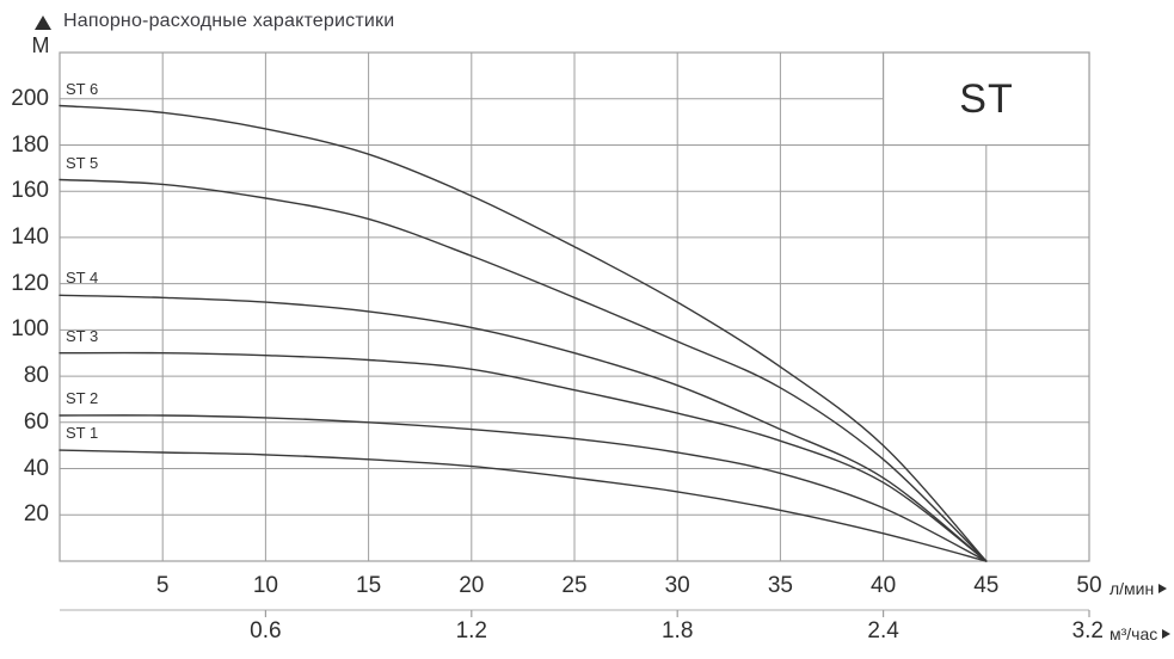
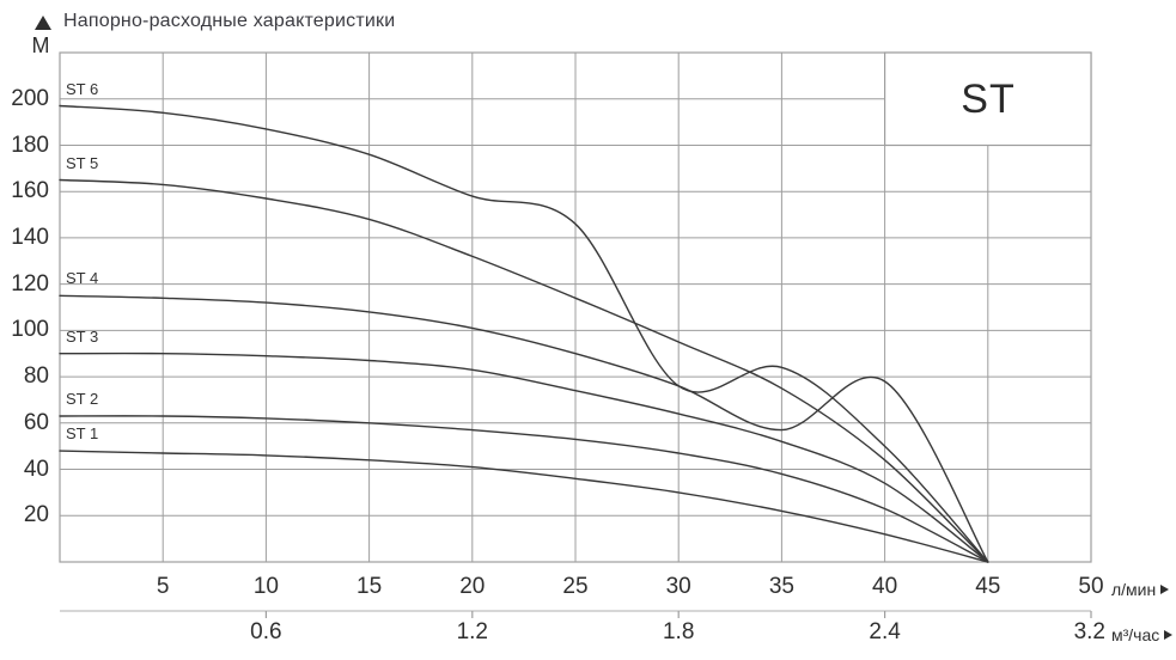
ST 6/25: 136 -> 146
ST 6/30: 112 -> 76
ST 4/40: 36 -> 78
